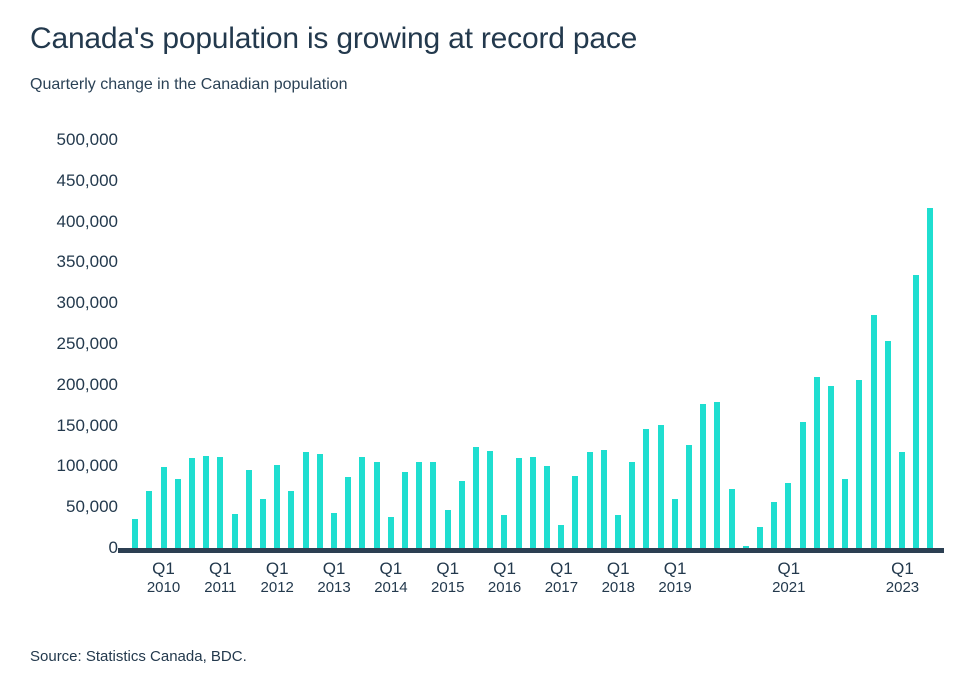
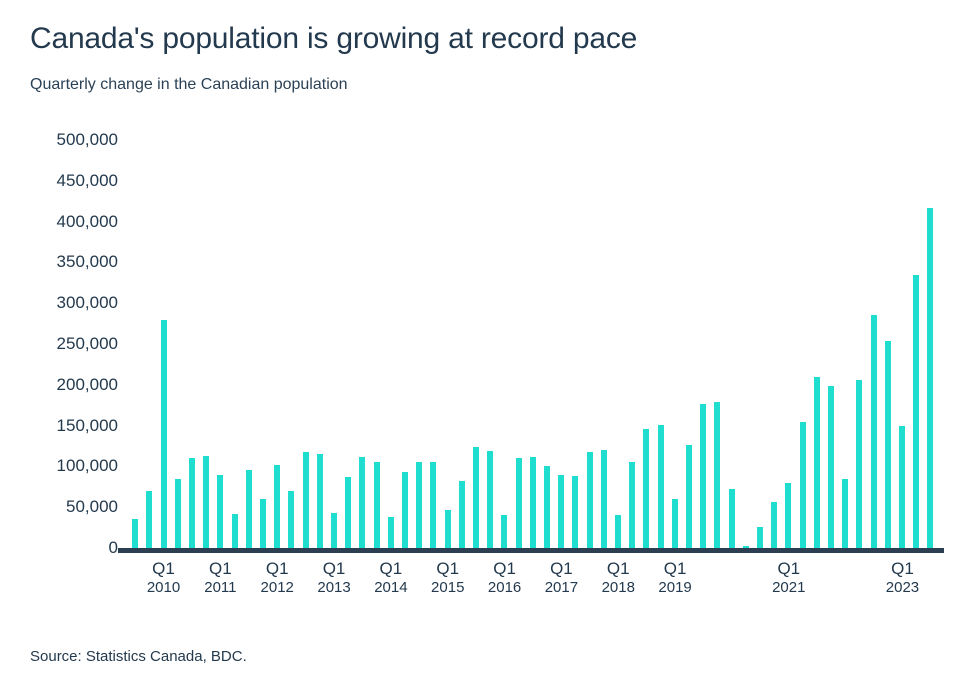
Q1 2010: 100000 -> 280000
Q1 2011: 110000 -> 90000
Q1 2017: 30000 -> 90000
Q1 2023: 120000 -> 150000
